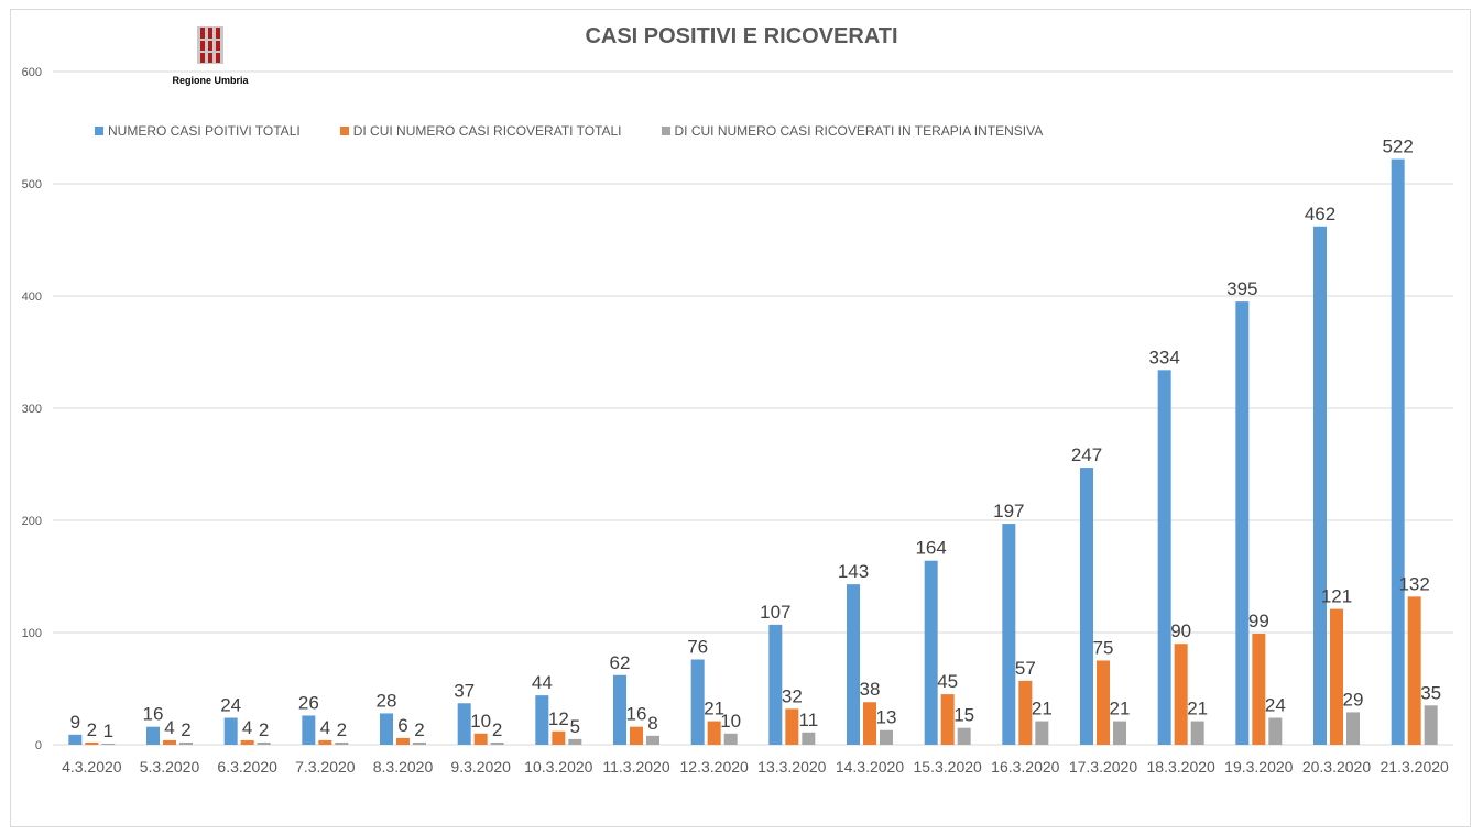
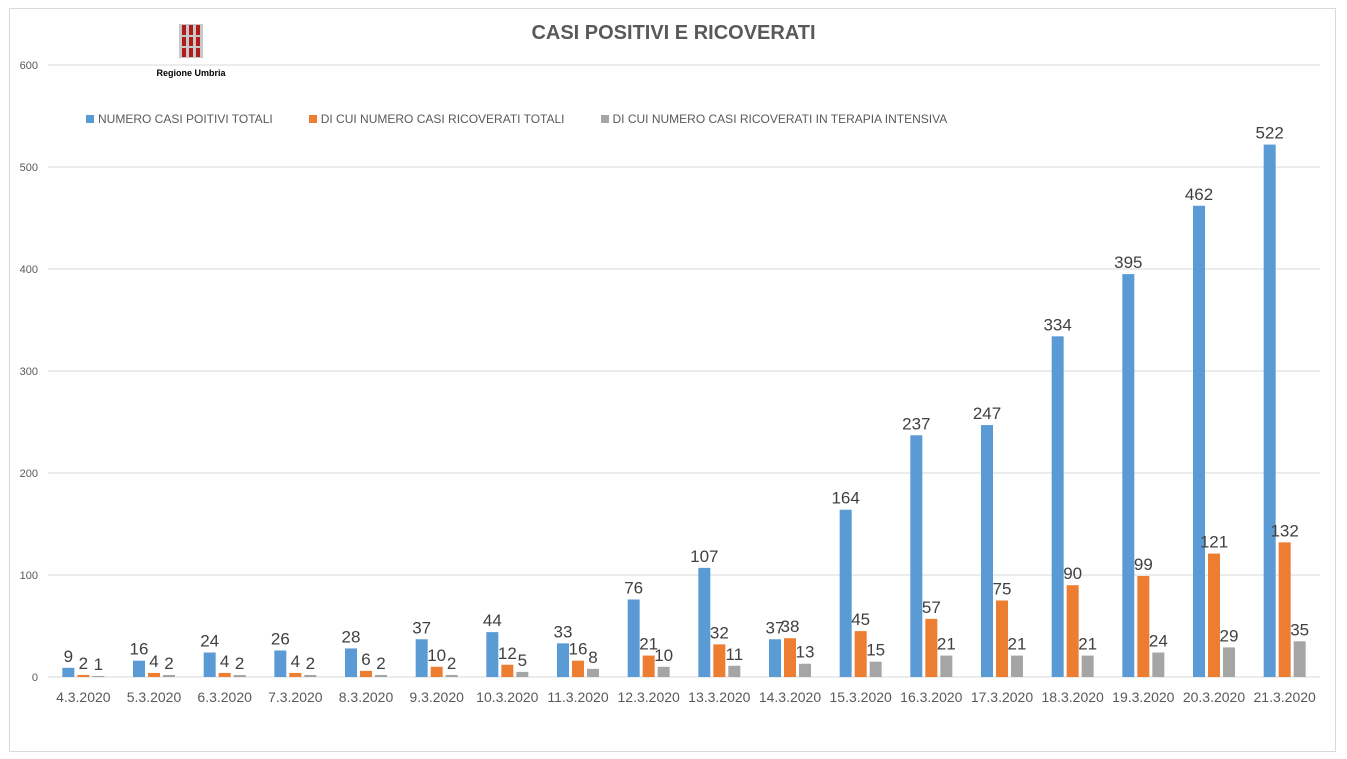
NUMERO CASI POITIVI TOTALI/11.3.2020: 62 -> 33
NUMERO CASI POITIVI TOTALI/14.3.2020: 143 -> 37
NUMERO CASI POITIVI TOTALI/16.3.2020: 197 -> 237
